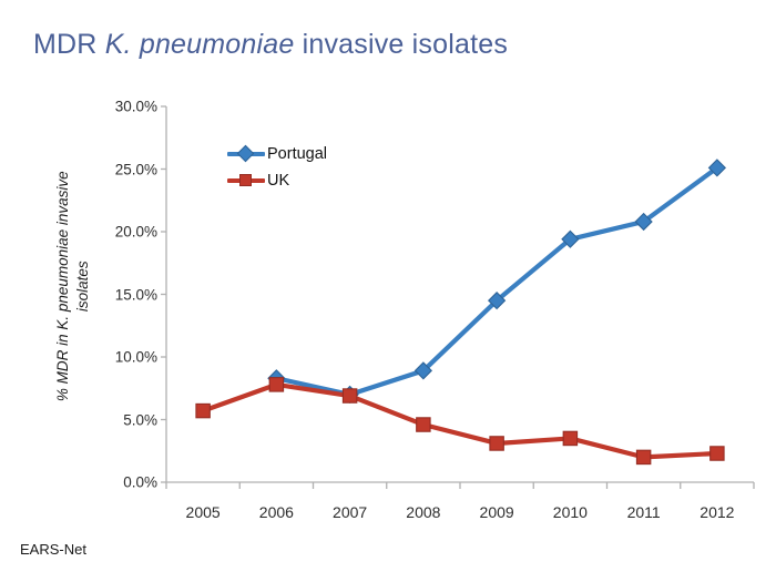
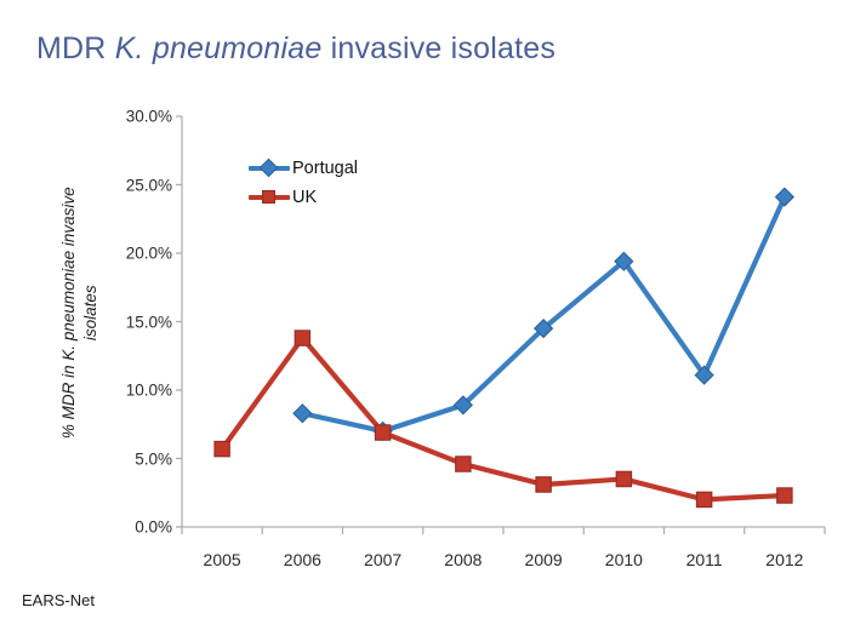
UK/2006: 7.8% -> 13.8%
Portugal/2011: 20.8% -> 11.1%
Portugal/2012: 25.1% -> 24.1%
